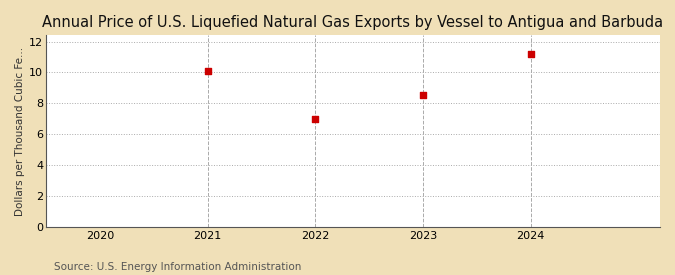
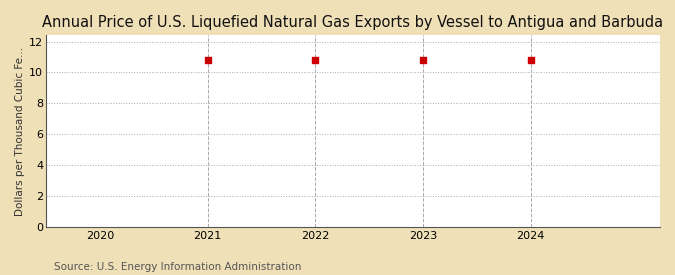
2021: 10.1 -> 10.8
2022: 7.0 -> 10.8
2023: 8.5 -> 10.8
2024: 11.2 -> 10.8
